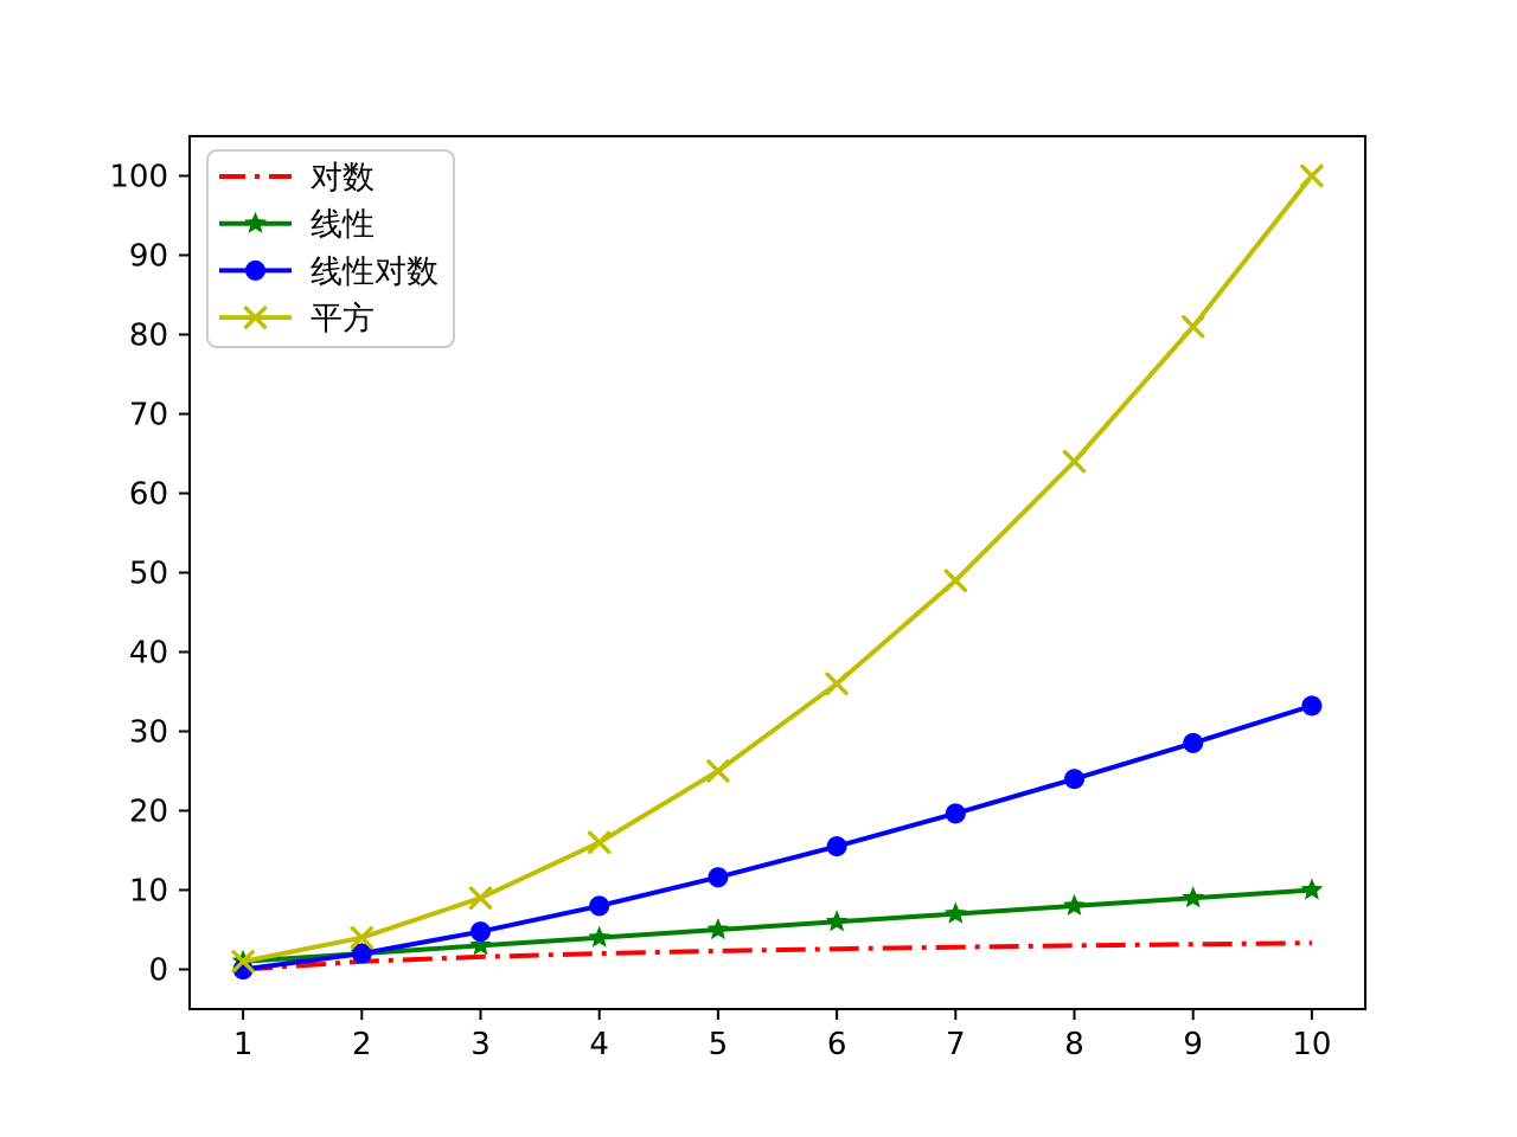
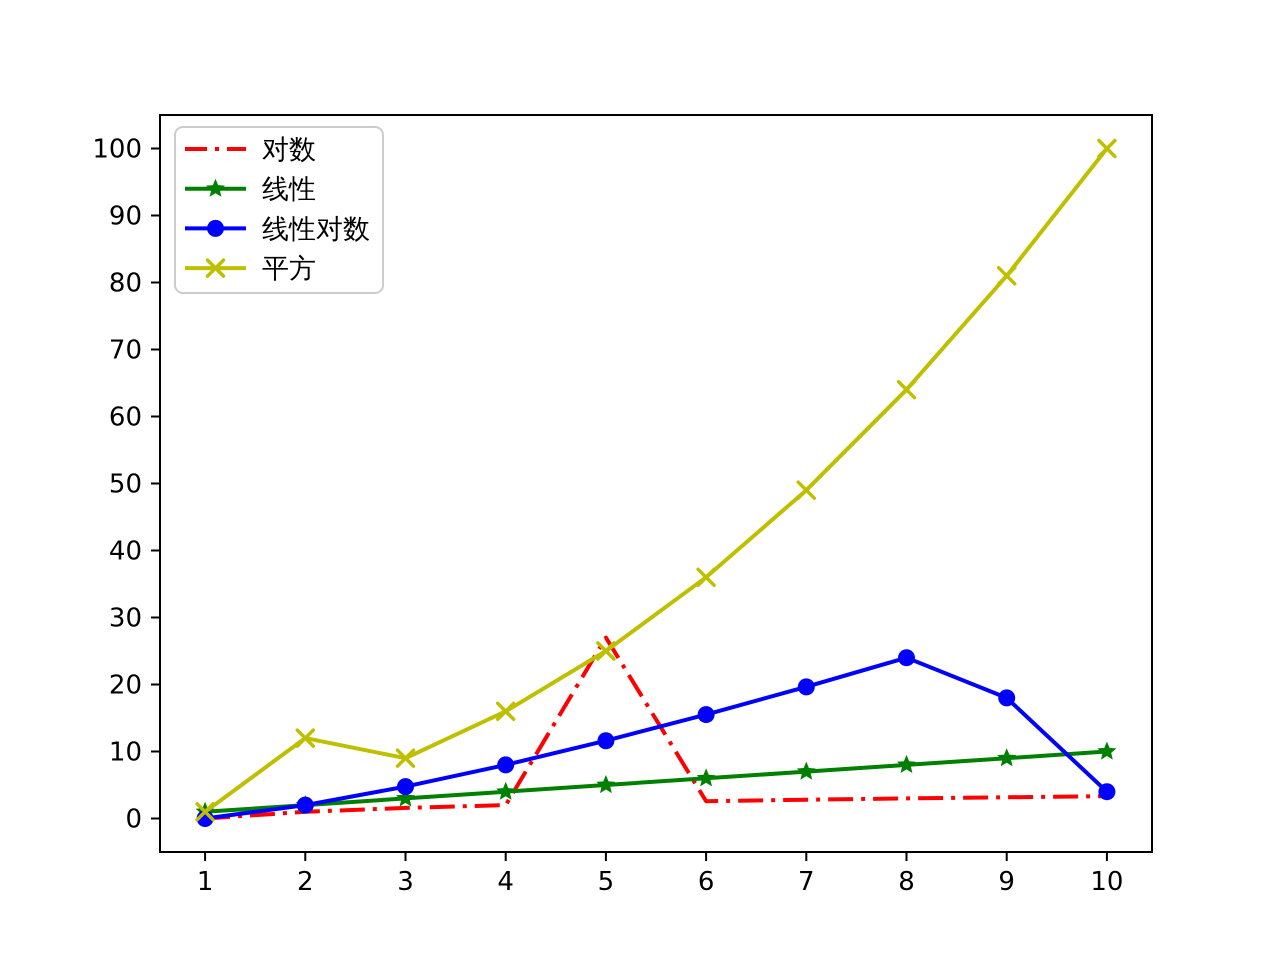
平方/2: 4 -> 12
对数/5: 2 -> 27
线性对数/9: 29 -> 18
线性对数/10: 33 -> 4
